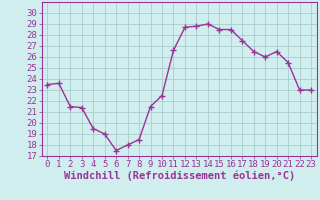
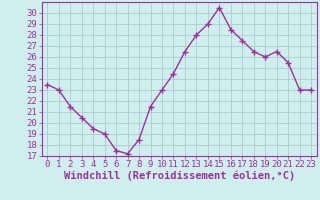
1: 23.6 -> 23.0
3: 21.4 -> 20.5
7: 18.0 -> 17.2
10: 22.5 -> 23.0
11: 26.6 -> 24.5
12: 28.7 -> 26.5
13: 28.8 -> 28.0
15: 28.5 -> 30.5
